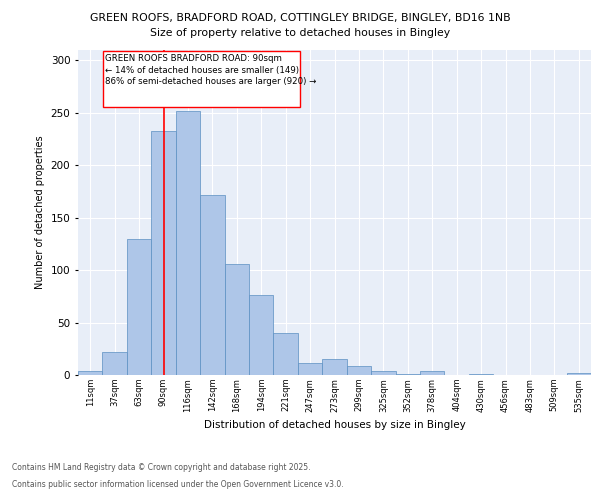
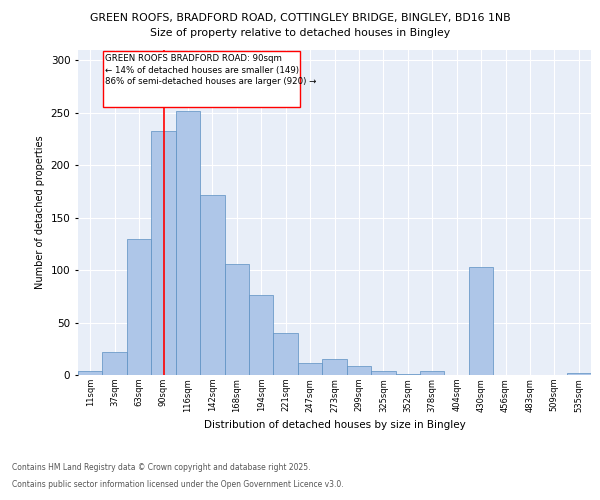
430sqm: 1 -> 103
